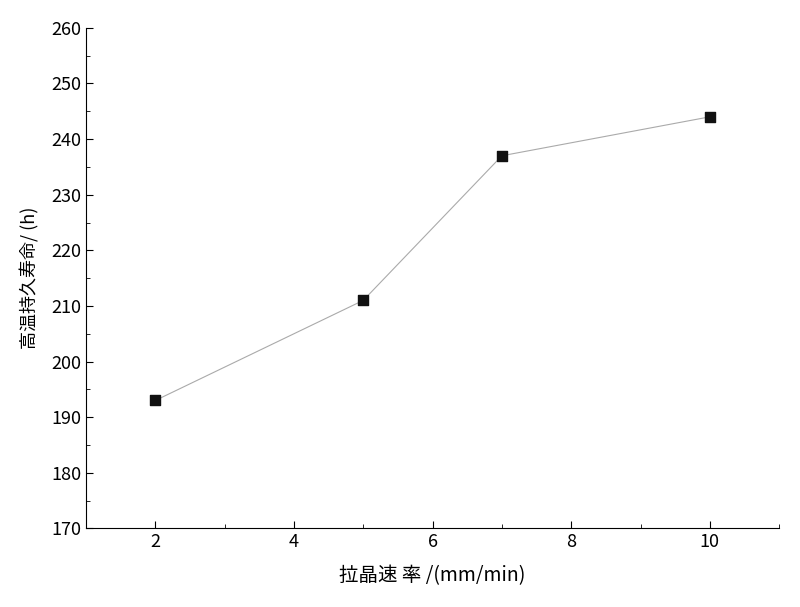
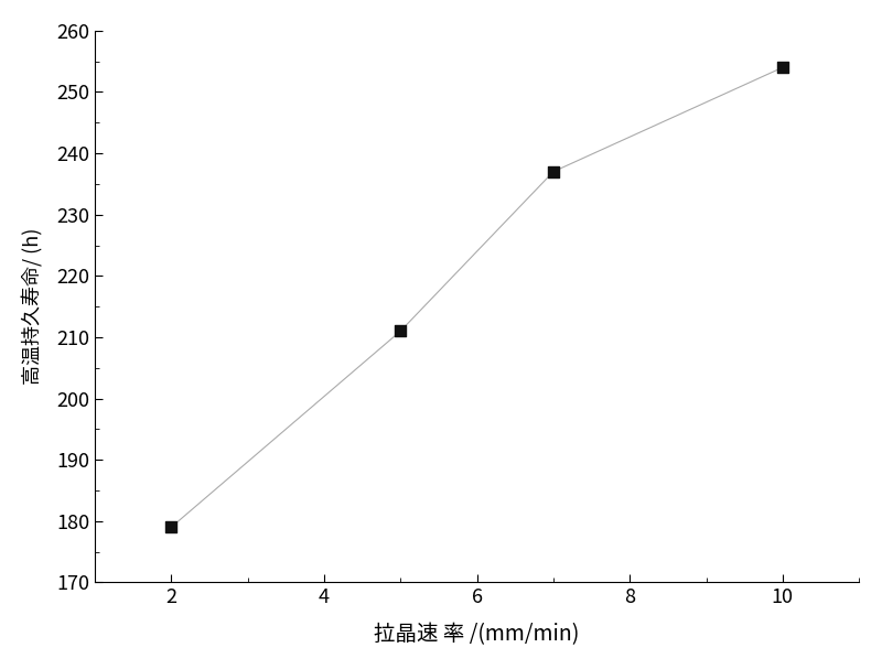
2: 193 -> 179
10: 244 -> 254
